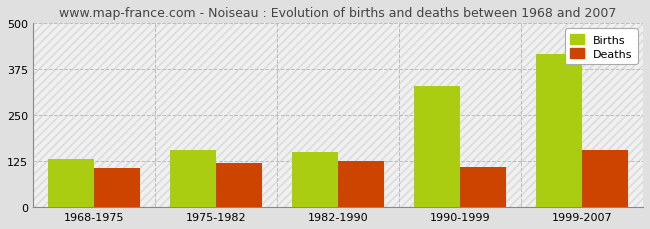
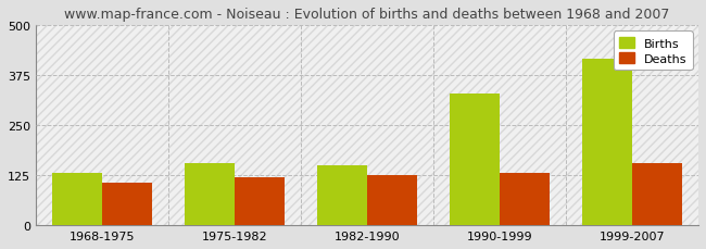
Deaths/1990-1999: 110 -> 130
